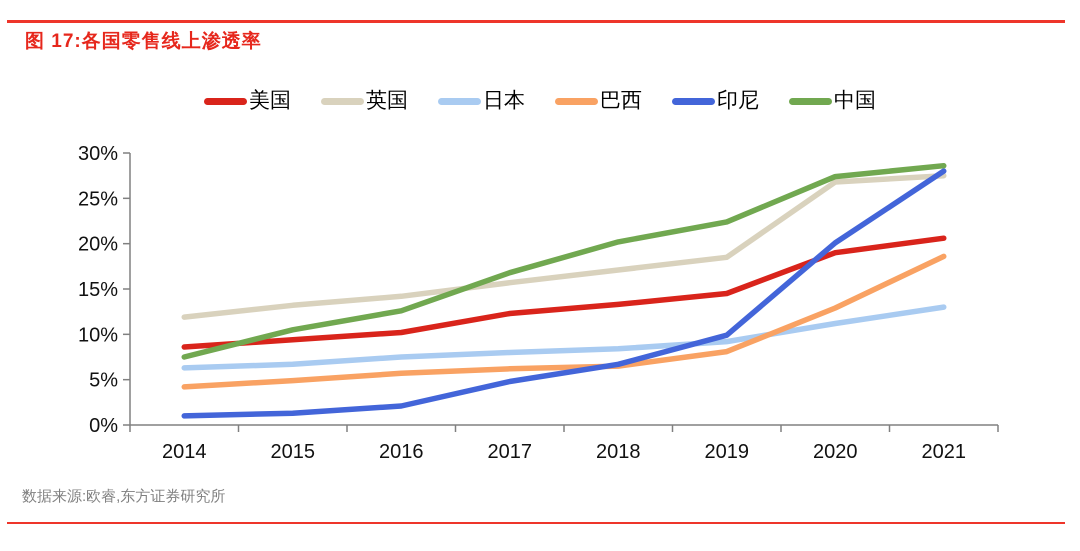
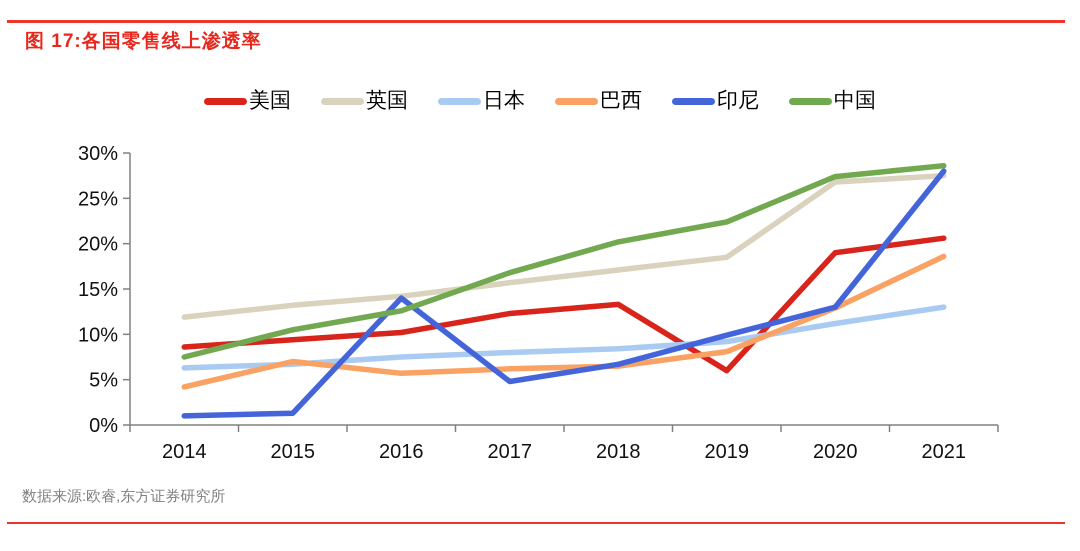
巴西/2015: 5% -> 7%
印尼/2016: 2% -> 14%
美国/2019: 14% -> 6%
印尼/2020: 20% -> 13%
